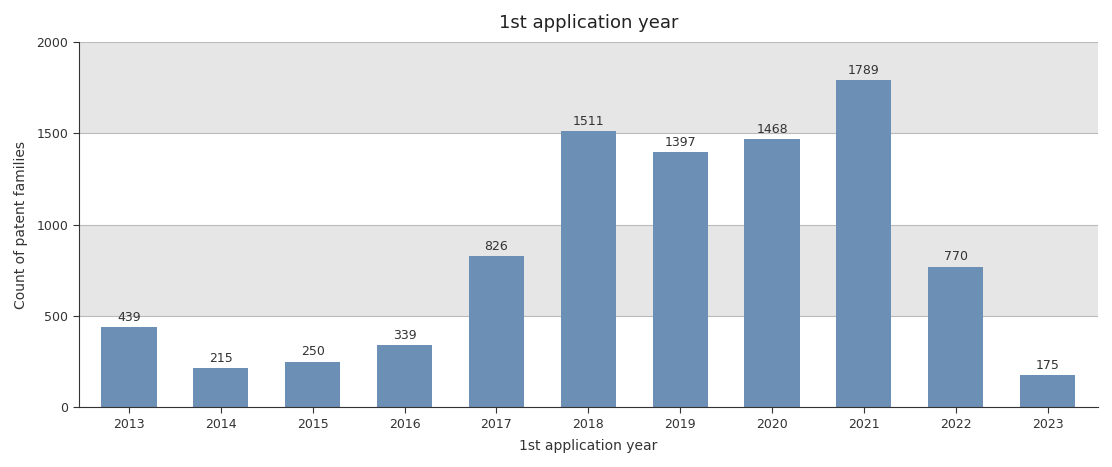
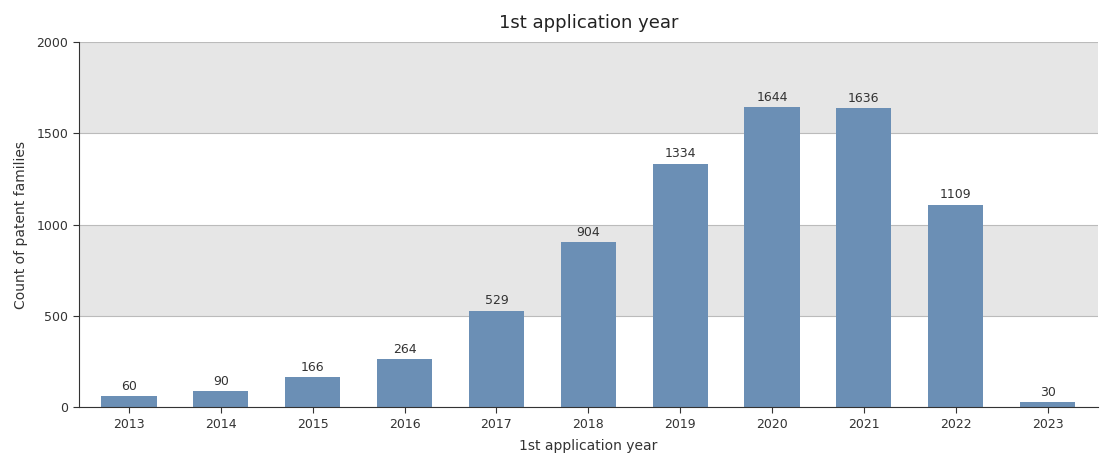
2013: 439 -> 60
2014: 215 -> 90
2015: 250 -> 166
2016: 339 -> 264
2017: 826 -> 529
2018: 1511 -> 904
2019: 1397 -> 1334
2020: 1468 -> 1644
2021: 1789 -> 1636
2022: 770 -> 1109
2023: 175 -> 30
